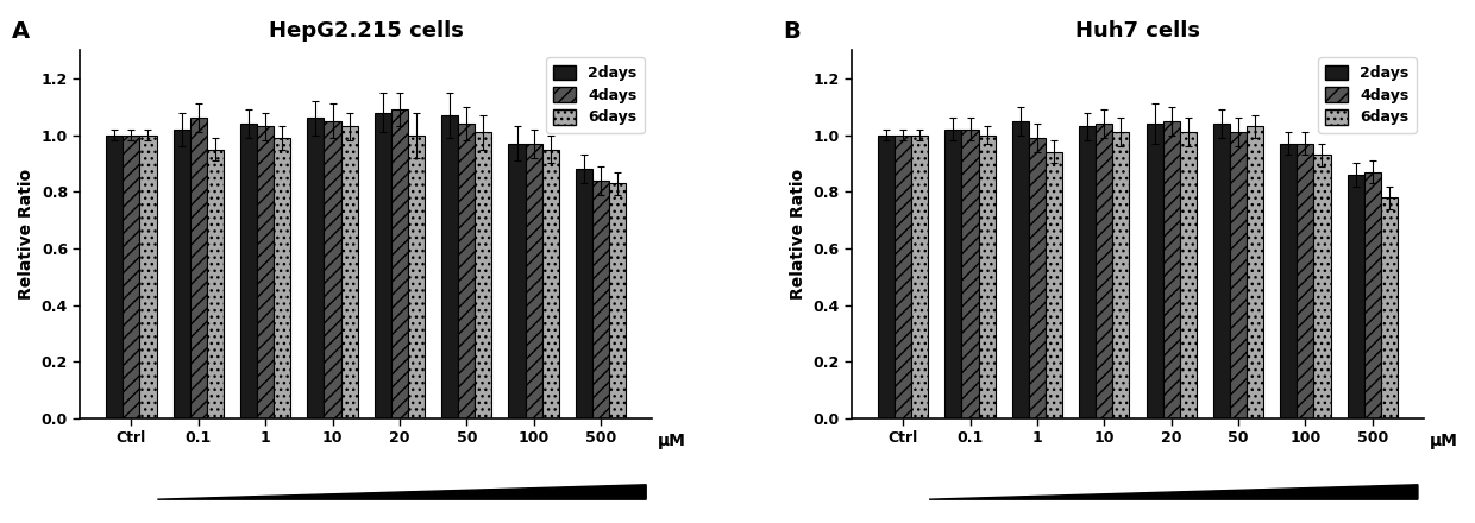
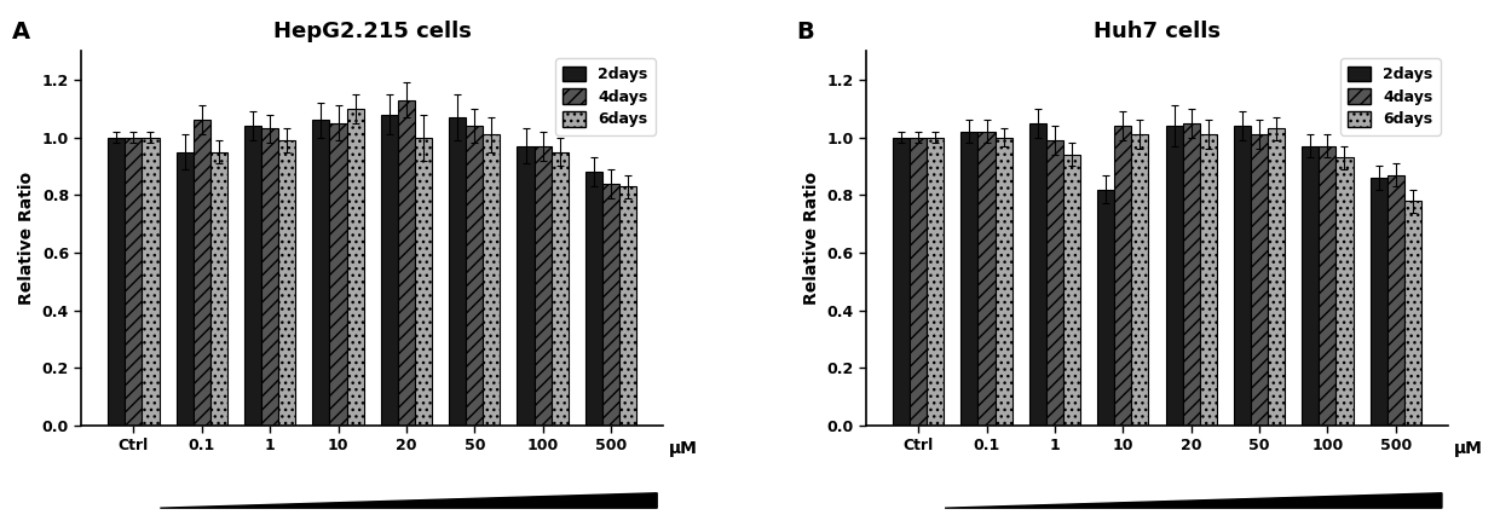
HepG2.215 cells/2days/0.1: 1.02 -> 0.95
HepG2.215 cells/6days/10: 1.03 -> 1.10
HepG2.215 cells/4days/20: 1.09 -> 1.13
Huh7 cells/2days/10: 1.03 -> 0.82
